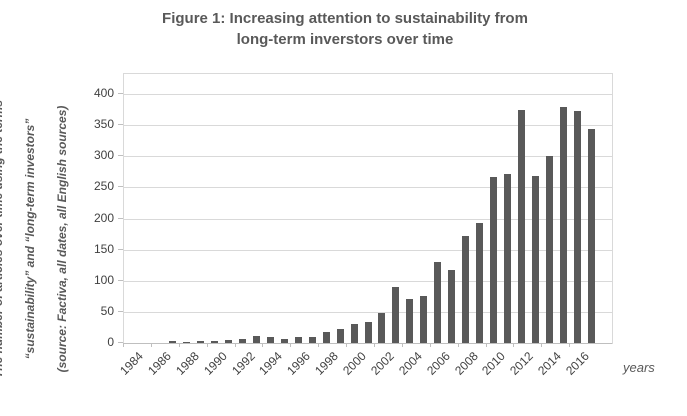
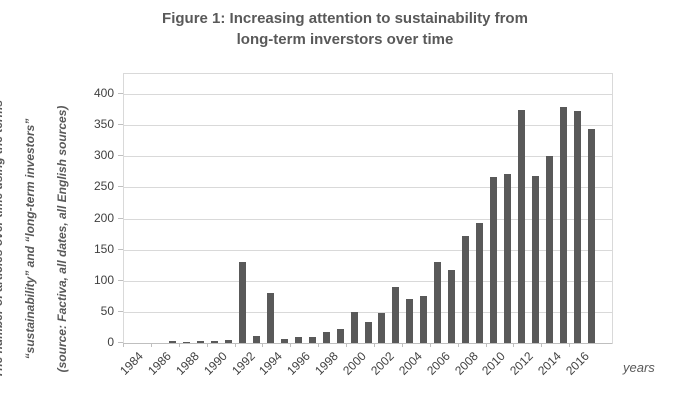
1992: 10 -> 130
1994: 10 -> 80
2000: 30 -> 50
